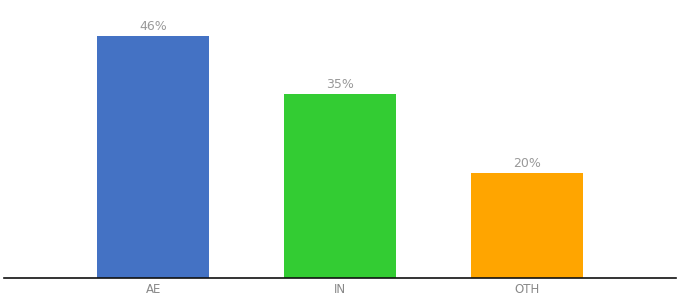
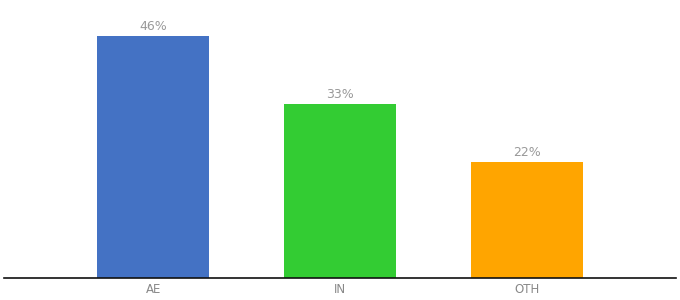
IN: 35% -> 33%
OTH: 20% -> 22%
